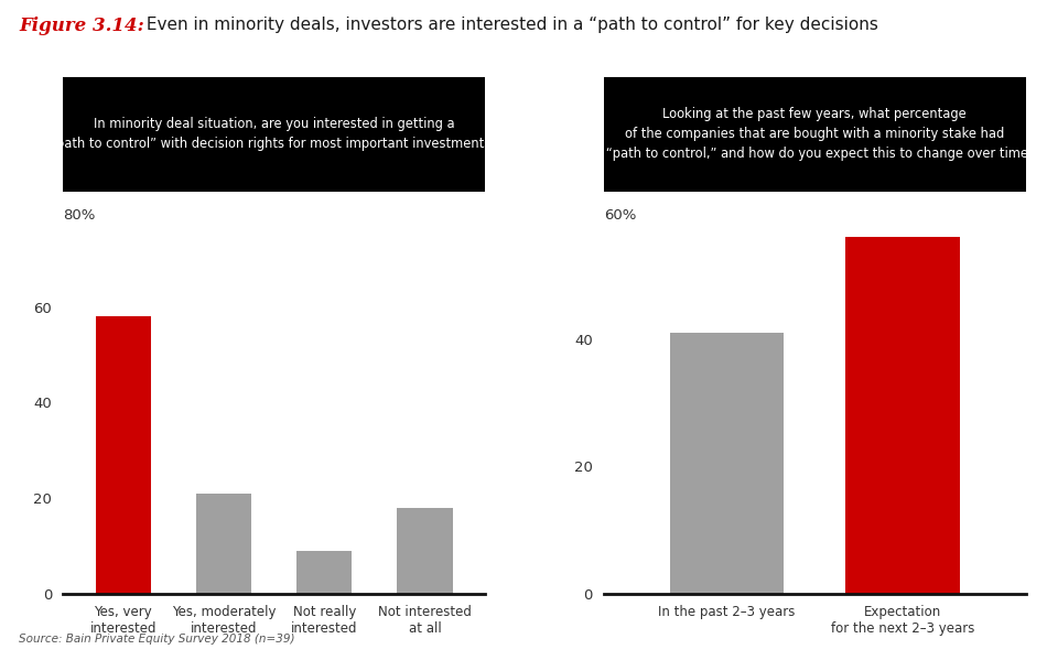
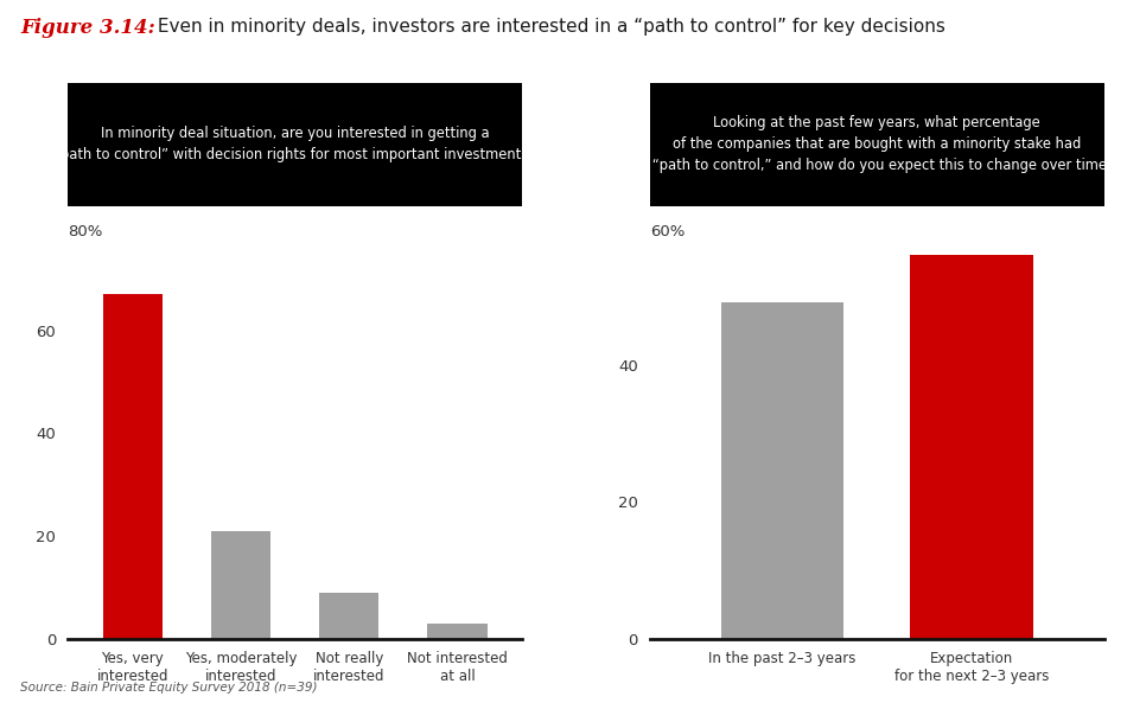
Yes, very interested: 58 -> 67
Not interested at all: 18 -> 3
In the past 2–3 years: 41 -> 49
